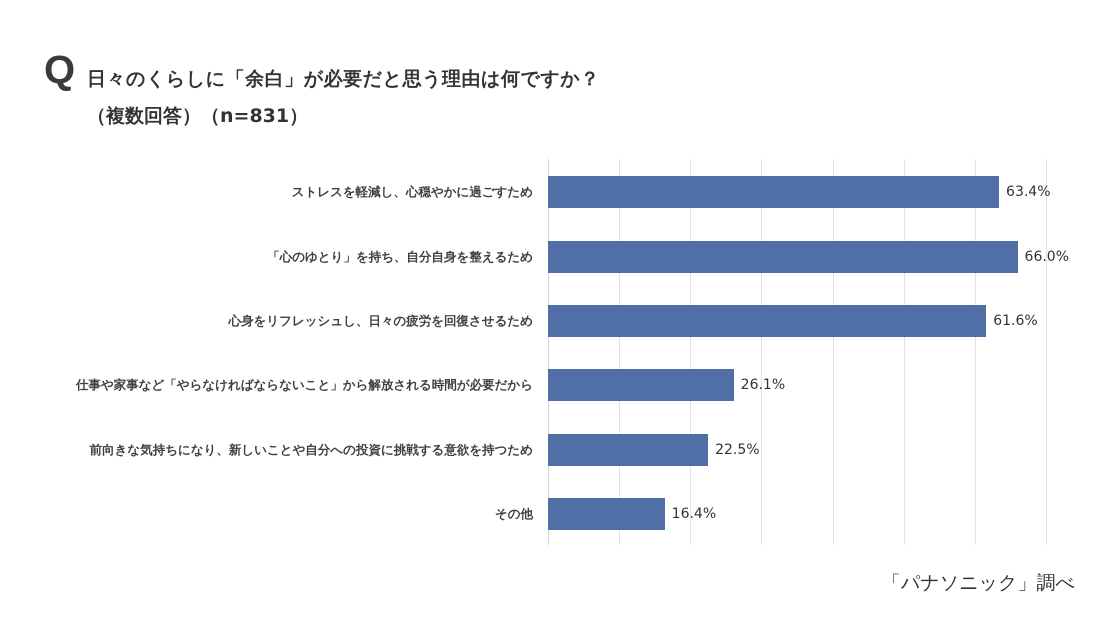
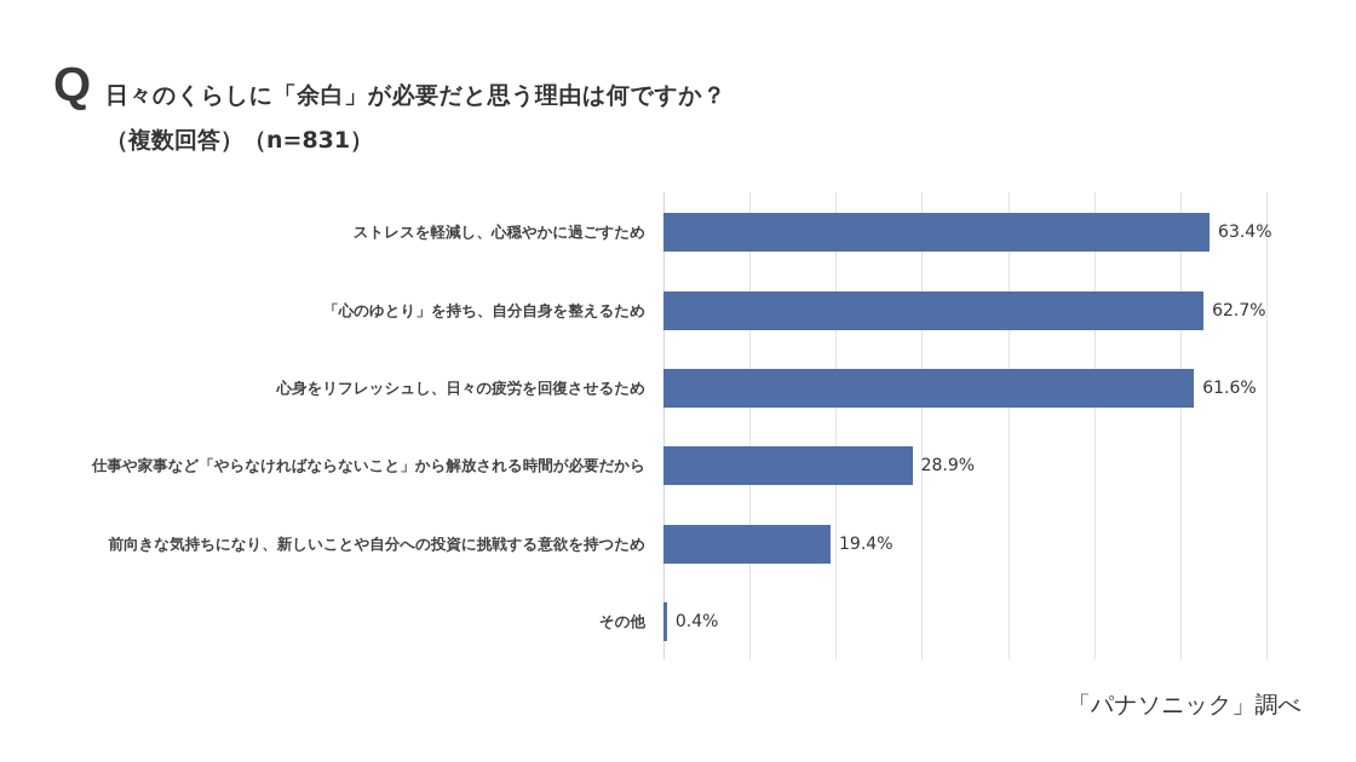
「心のゆとり」を持ち、自分自身を整えるため: 66.0% -> 62.7%
仕事や家事など「やらなければならないこと」から解放される時間が必要だから: 26.1% -> 28.9%
前向きな気持ちになり、新しいことや自分への投資に挑戦する意欲を持つため: 22.5% -> 19.4%
その他: 16.4% -> 0.4%
